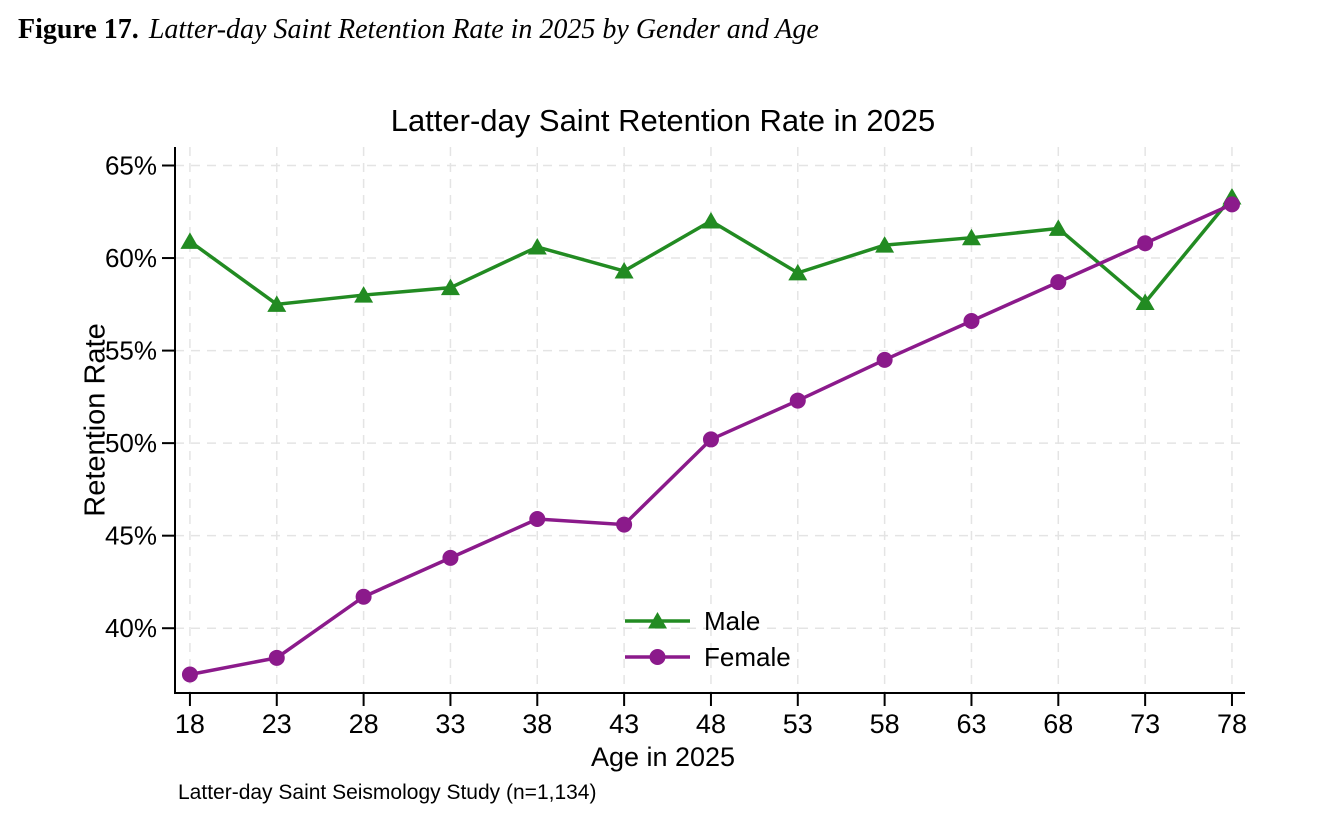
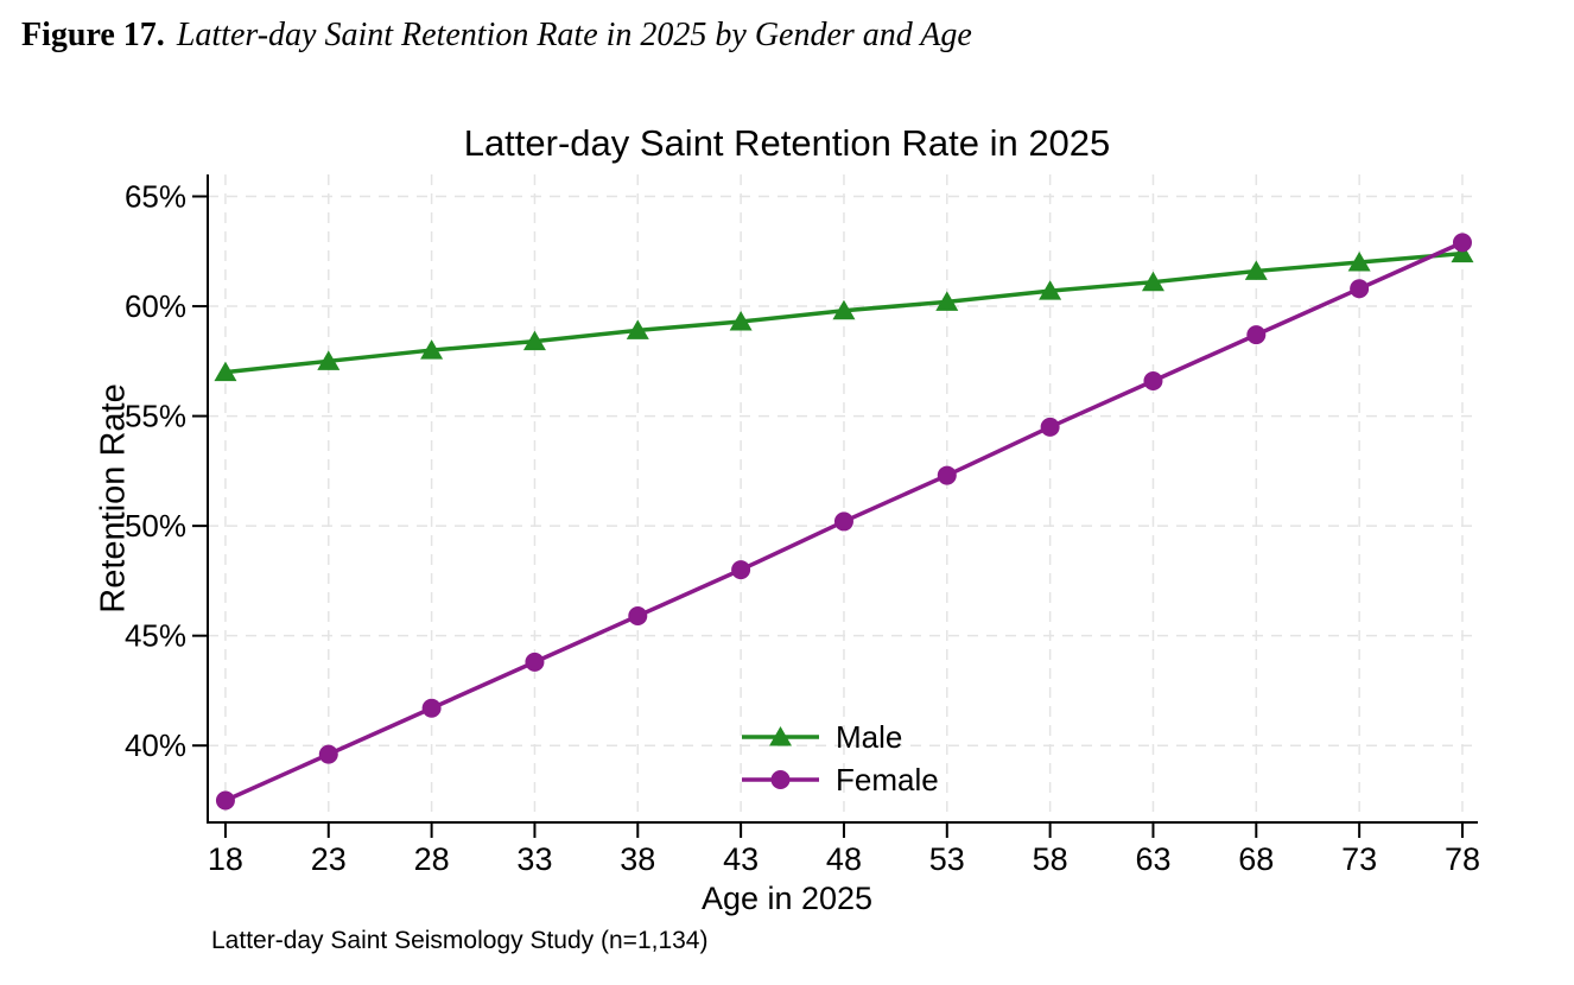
Male/18: 60.9% -> 57.0%
Female/23: 38.4% -> 39.6%
Male/38: 60.6% -> 58.9%
Female/43: 45.6% -> 48.0%
Male/48: 62.0% -> 59.8%
Male/53: 59.2% -> 60.2%
Male/73: 57.6% -> 62.0%
Male/78: 63.3% -> 62.4%
